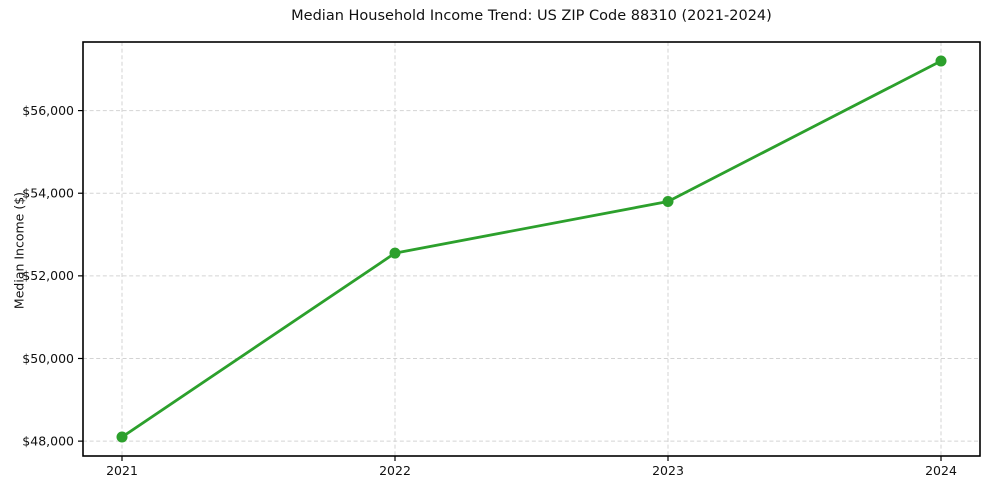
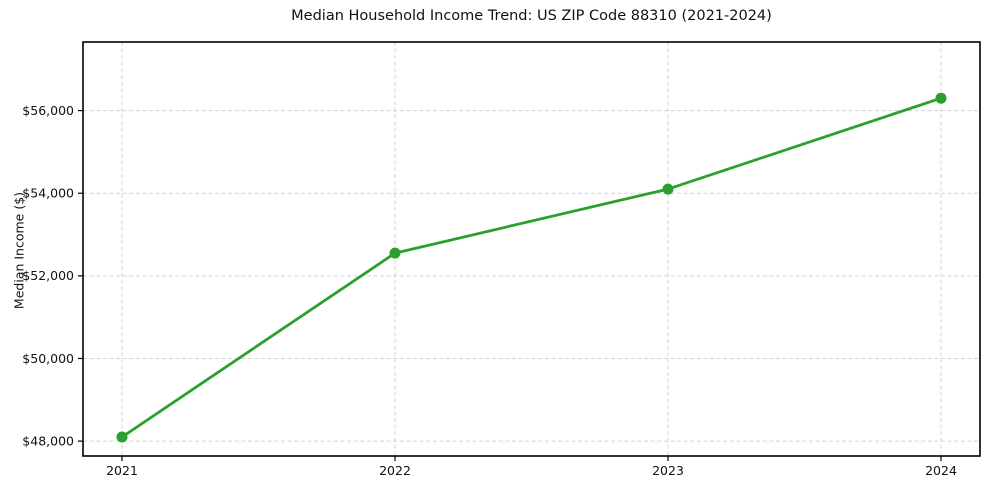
2023: $53800 -> $54100
2024: $57200 -> $56300
